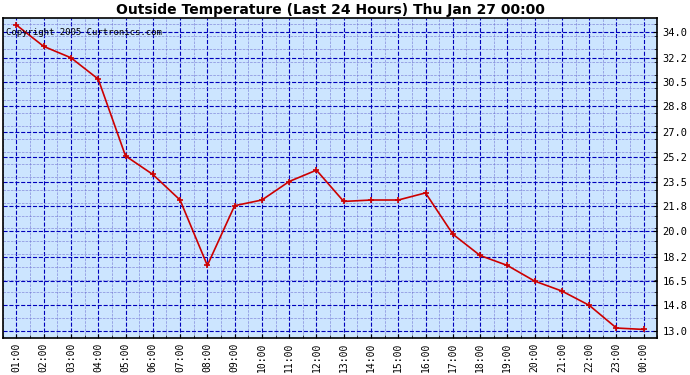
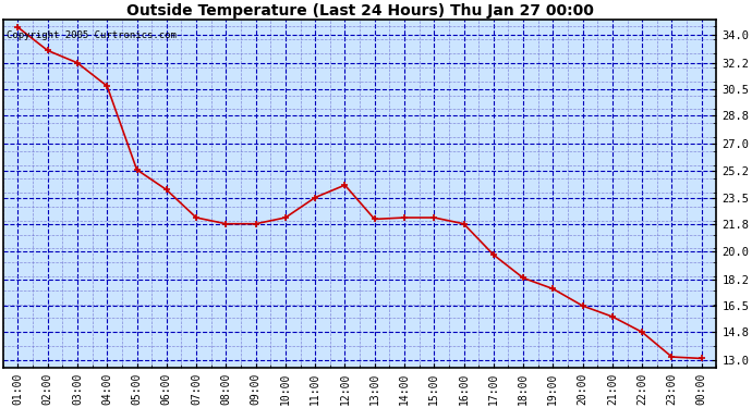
08:00: 17.6 -> 21.8
16:00: 22.7 -> 21.8
